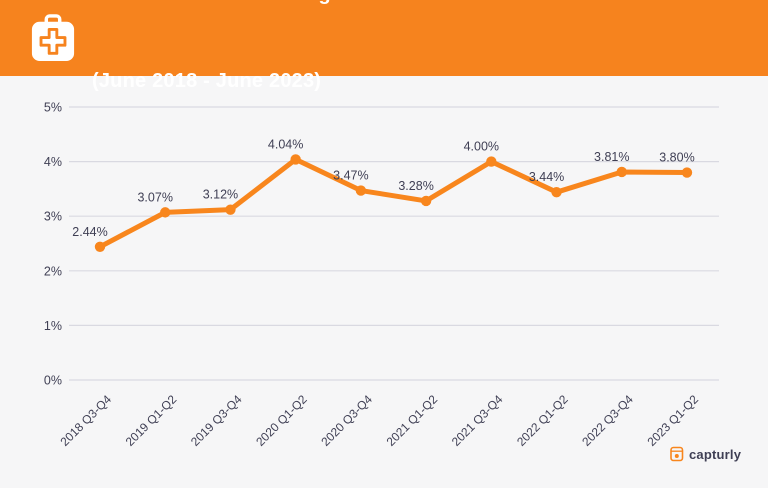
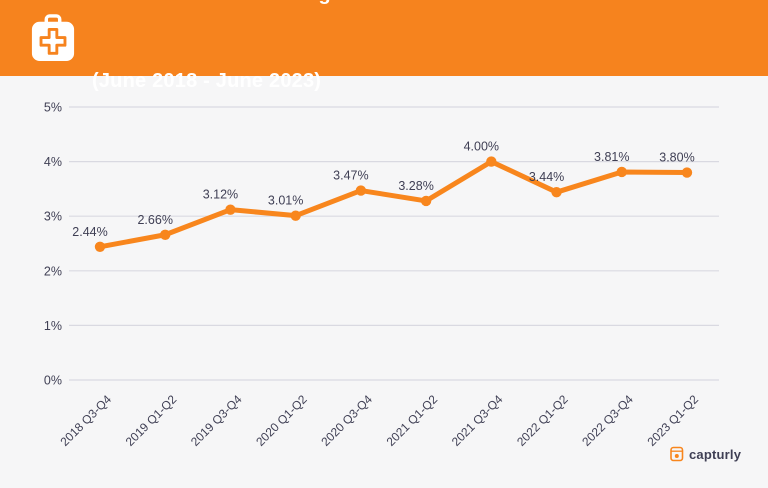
2019 Q1-Q2: 3.07% -> 2.66%
2020 Q1-Q2: 4.04% -> 3.01%
